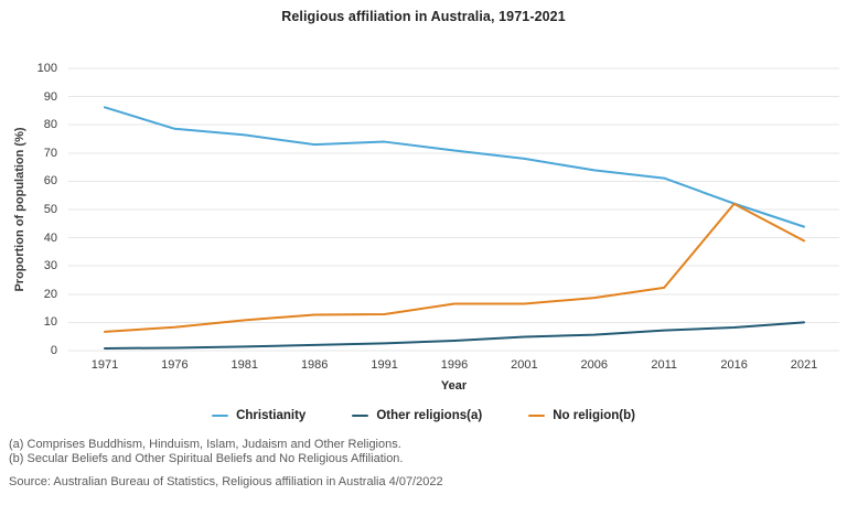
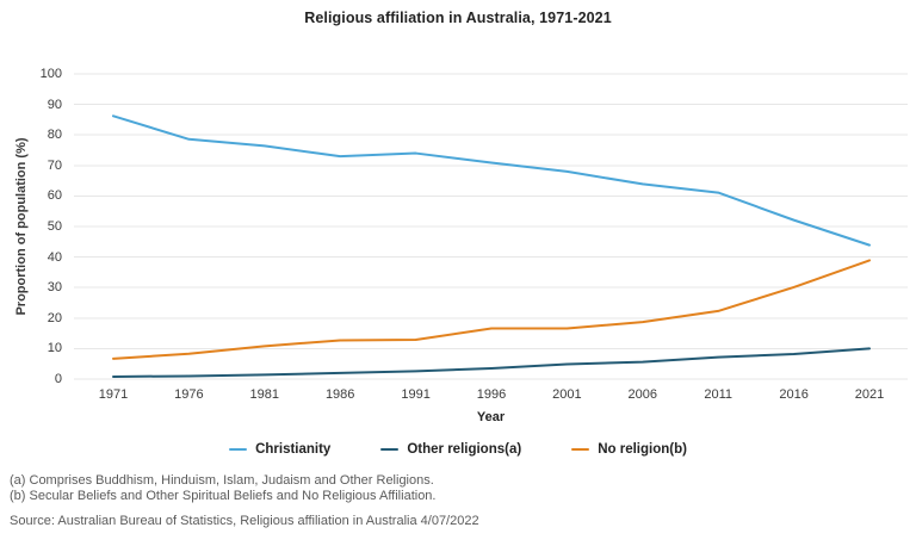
No religion(b)/2016: 52 -> 30
